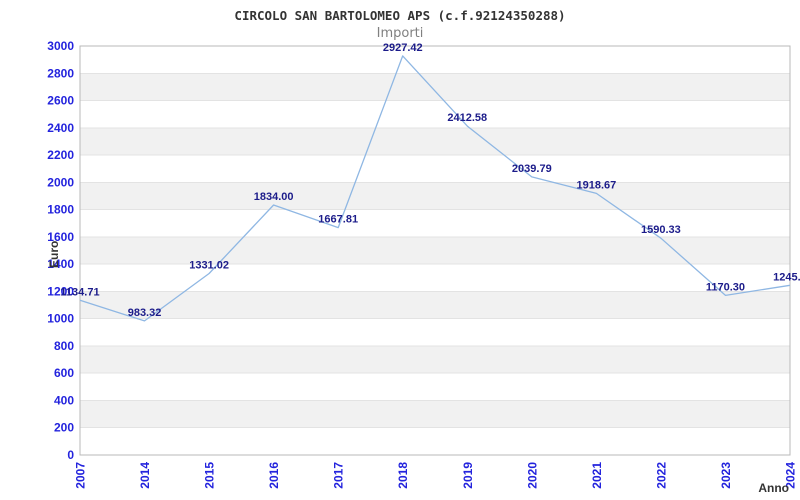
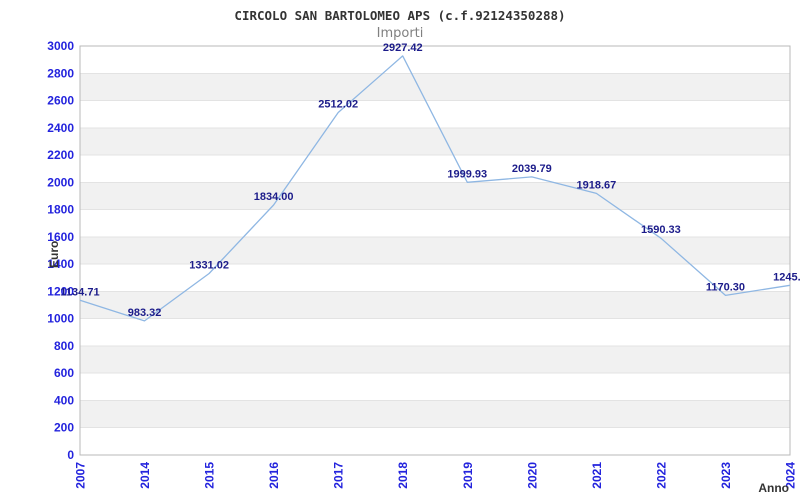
2017: 1667.81 -> 2512.02
2019: 2412.58 -> 1999.93
